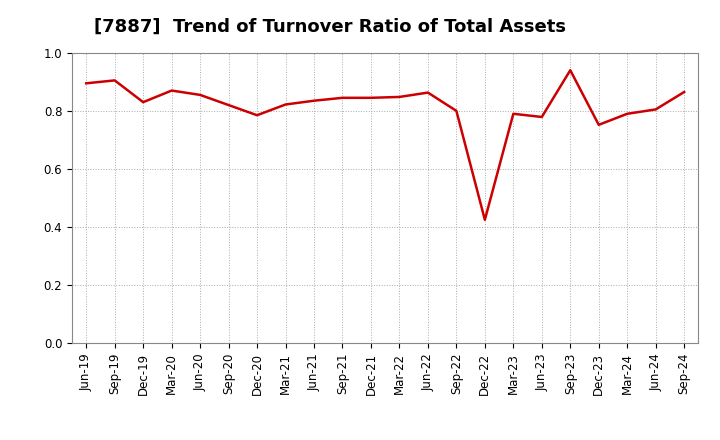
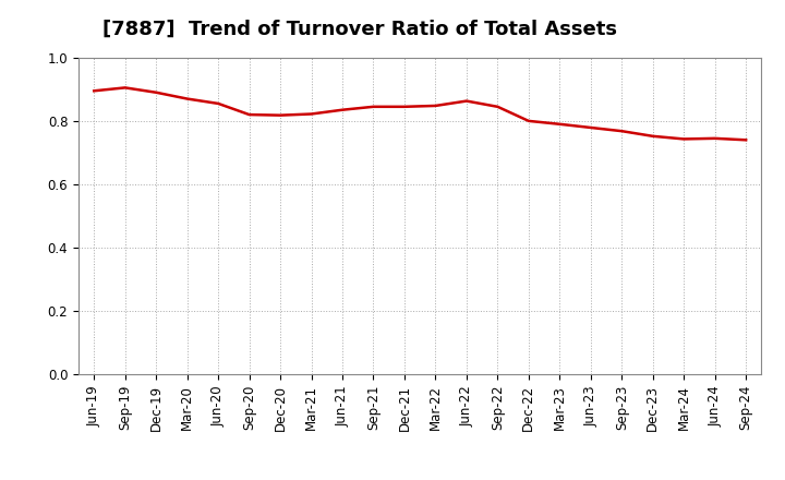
Dec-19: 0.830 -> 0.890
Dec-20: 0.785 -> 0.818
Sep-22: 0.800 -> 0.845
Dec-22: 0.425 -> 0.800
Sep-23: 0.940 -> 0.768
Mar-24: 0.790 -> 0.743
Jun-24: 0.805 -> 0.745
Sep-24: 0.865 -> 0.740
